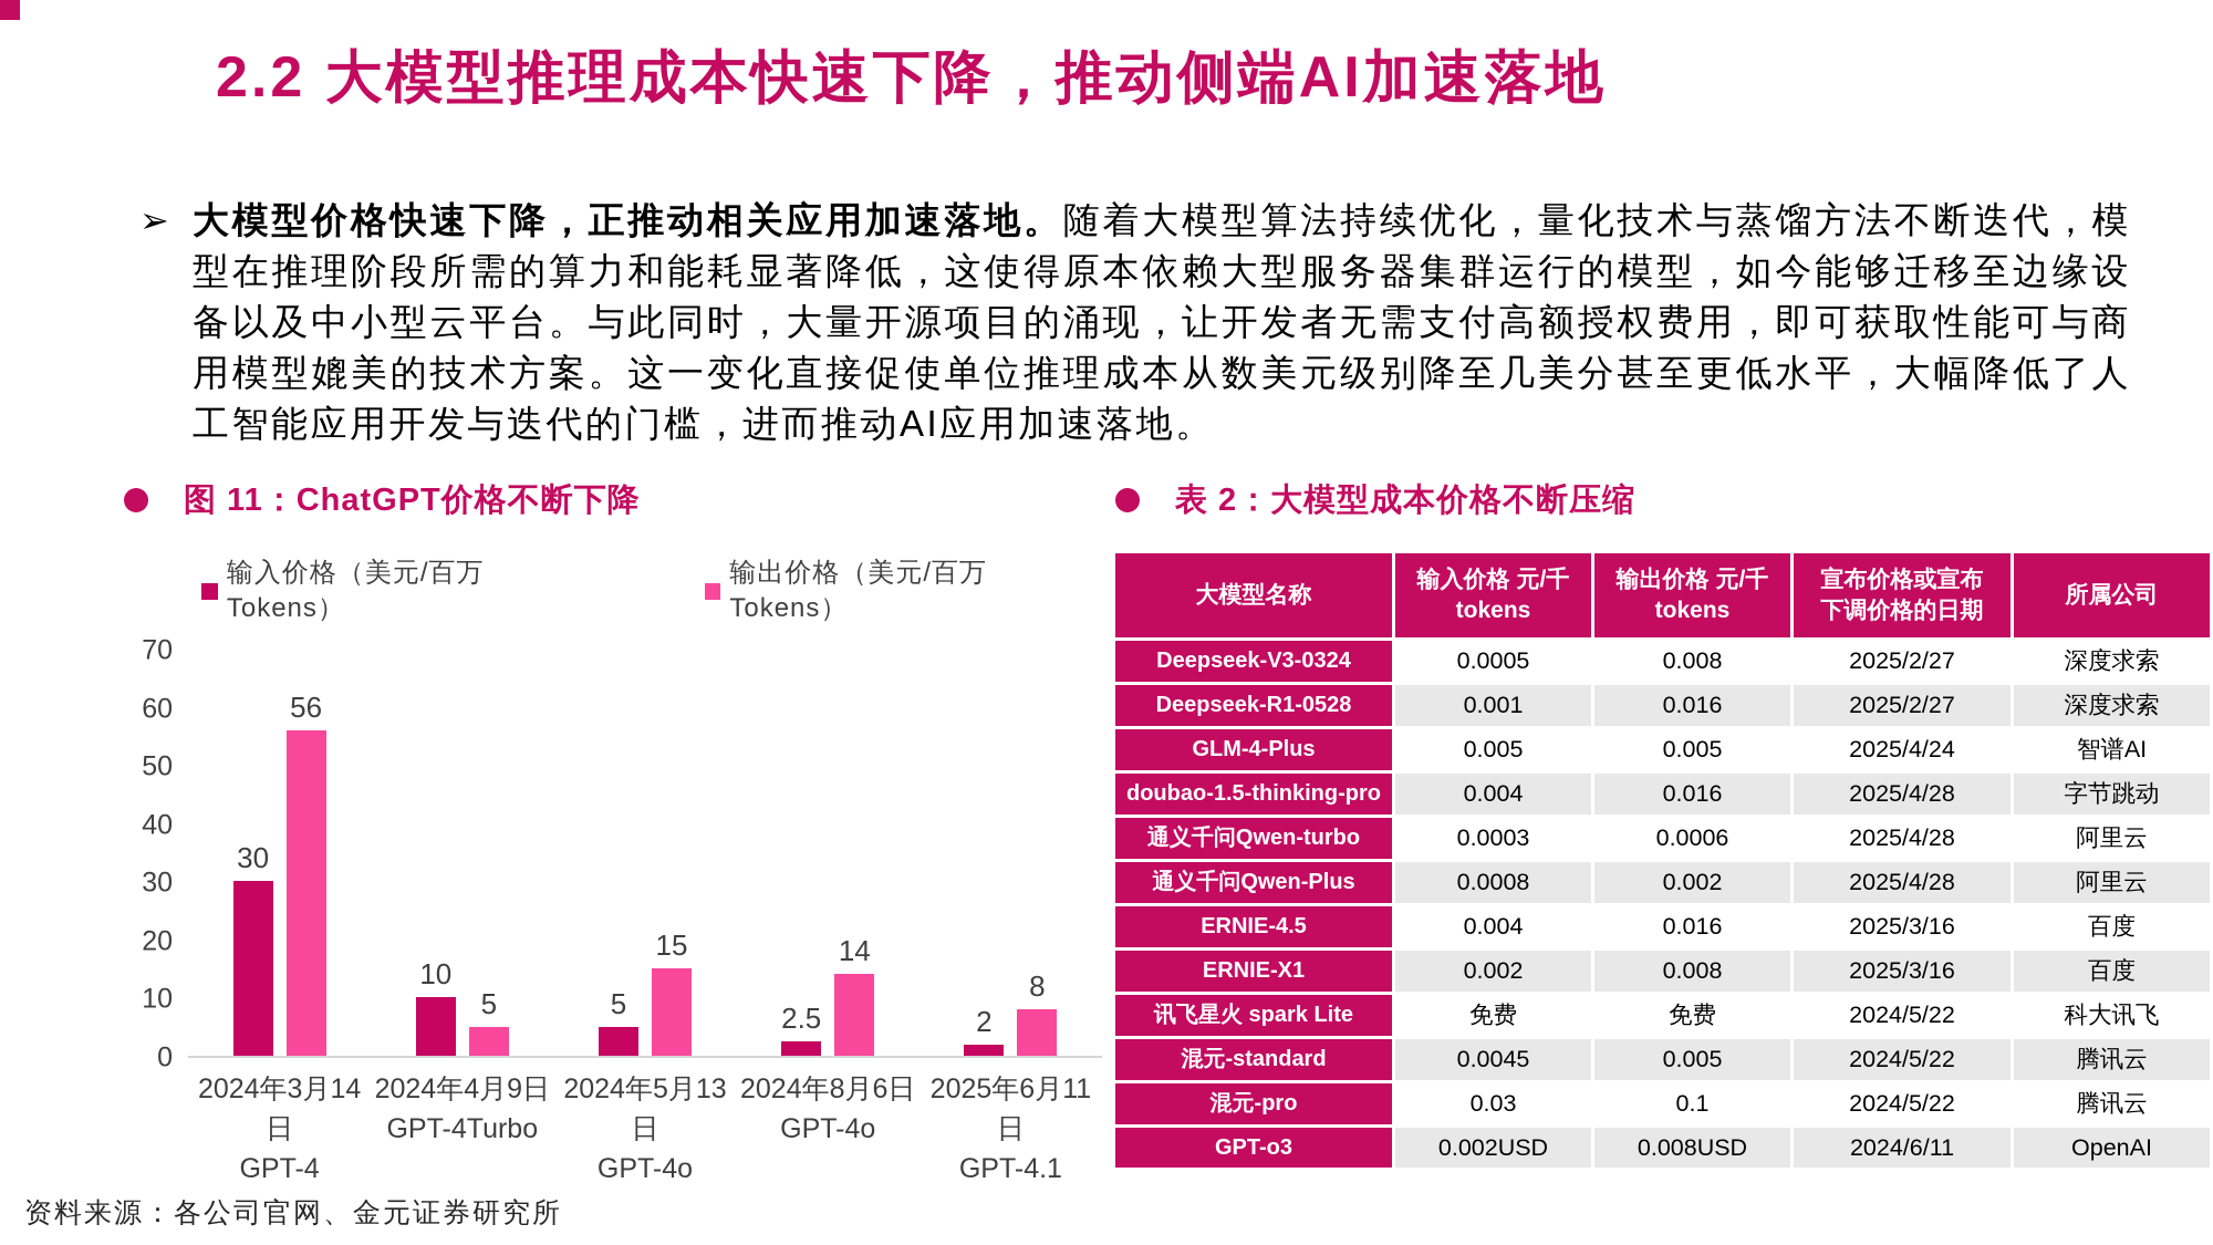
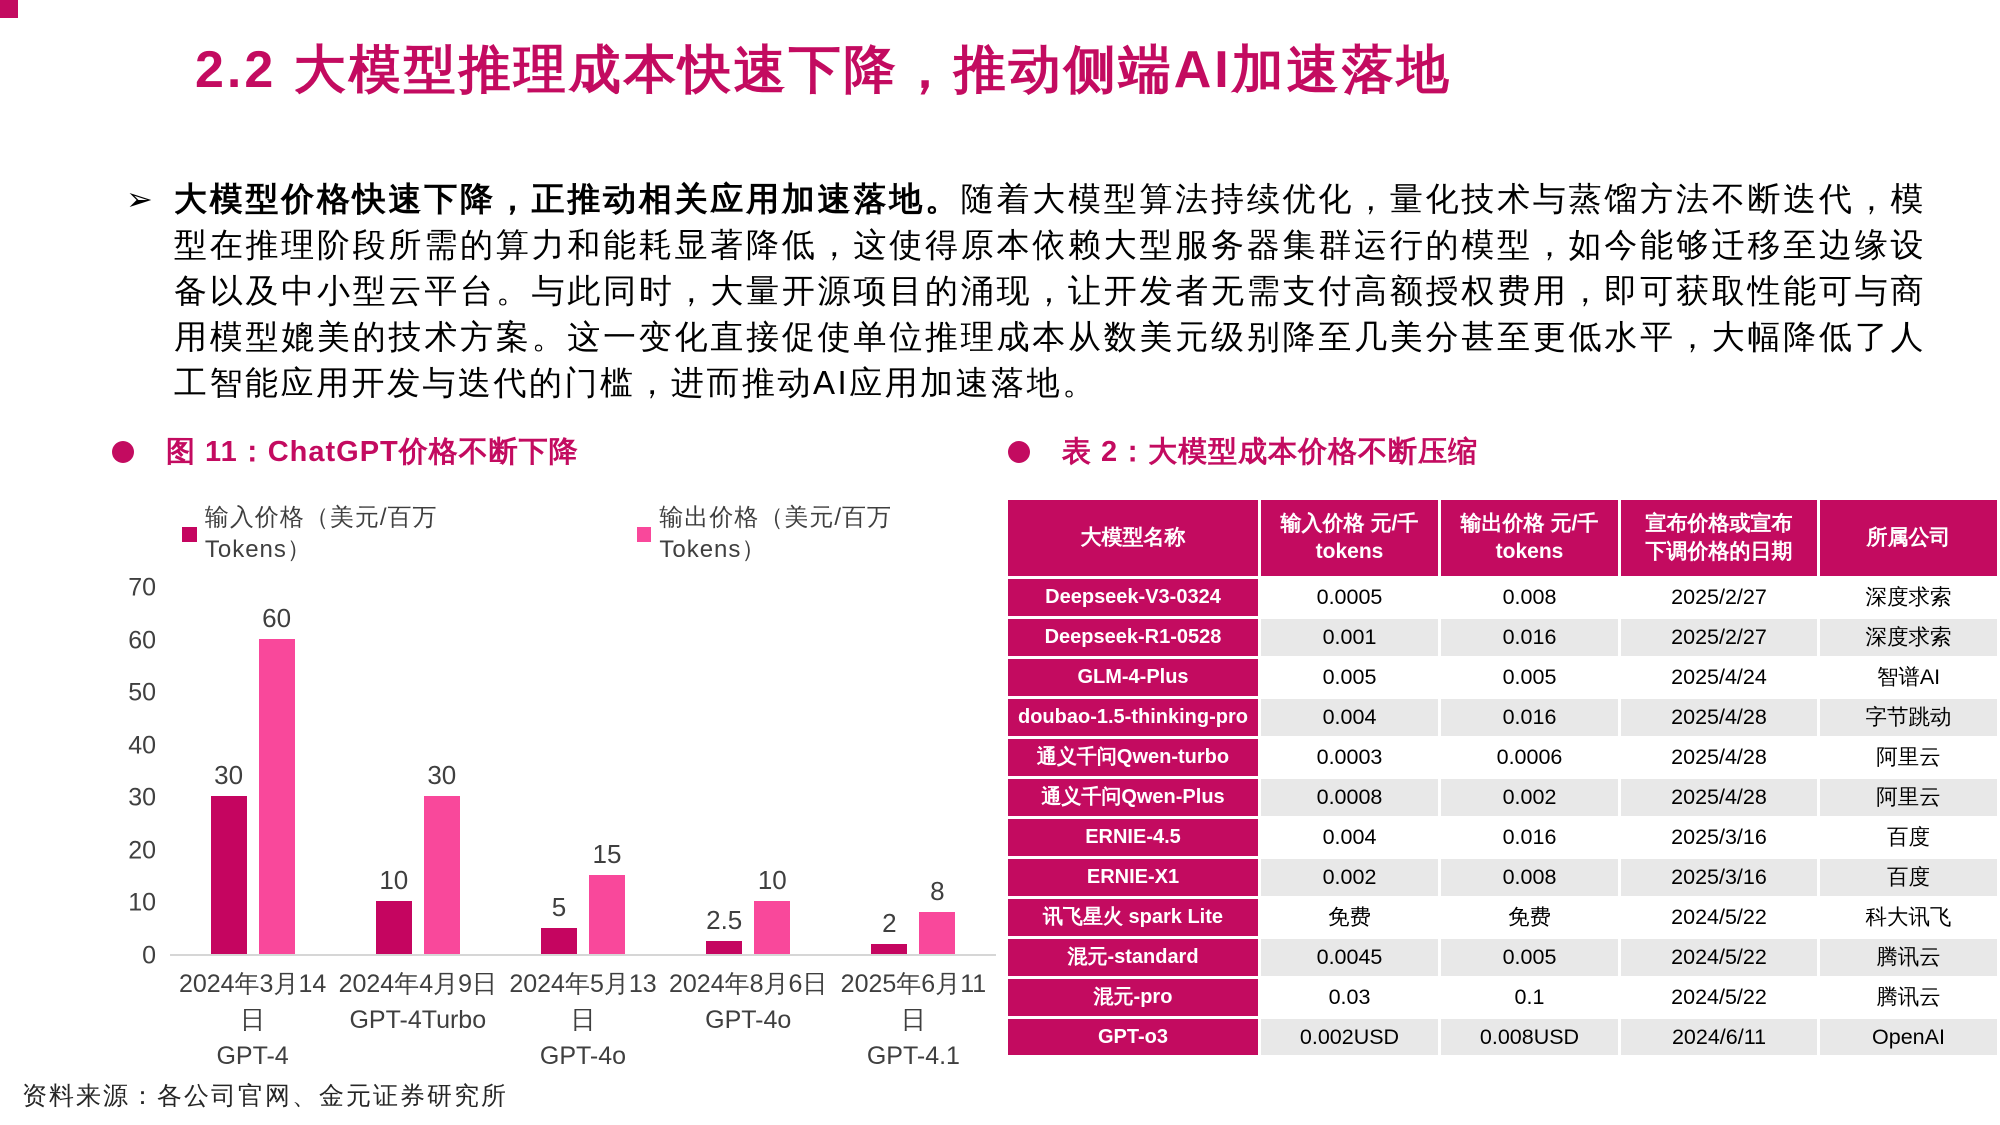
输出价格（美元/百万Tokens）/2024年3月14日: 56 -> 60
输出价格（美元/百万Tokens）/2024年4月9日: 5 -> 30
输出价格（美元/百万Tokens）/2024年8月6日: 14 -> 10
